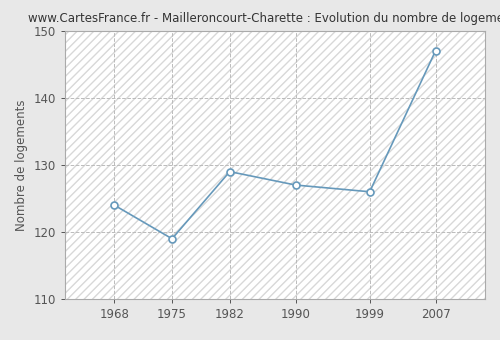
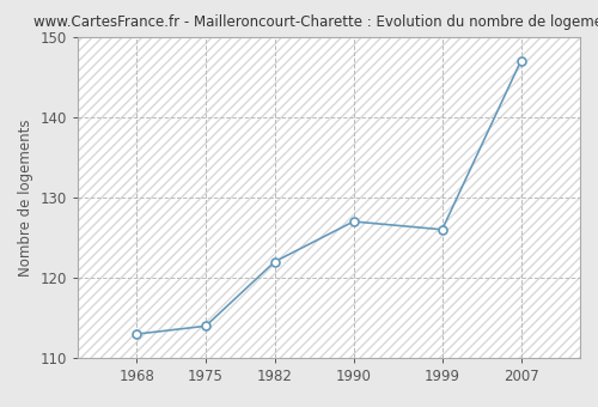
1968: 124 -> 113
1975: 119 -> 114
1982: 129 -> 122
